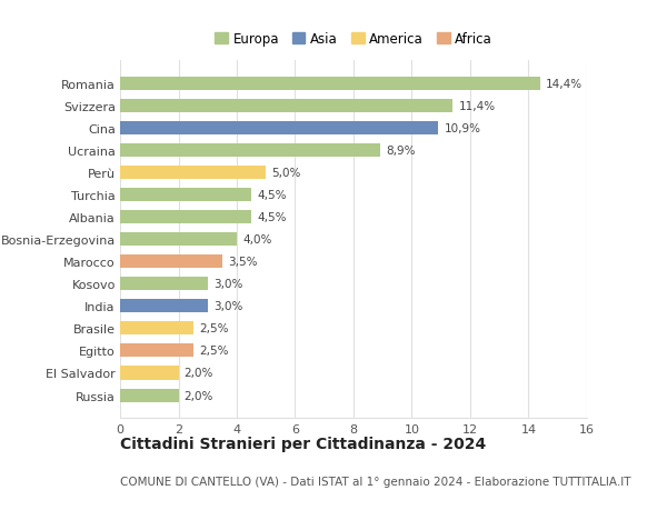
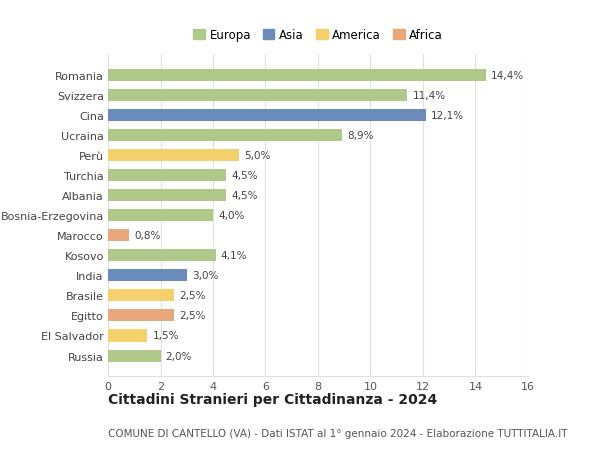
Cina: 10,9% -> 12,1%
Marocco: 3,5% -> 0,8%
Kosovo: 3,0% -> 4,1%
El Salvador: 2,0% -> 1,5%
